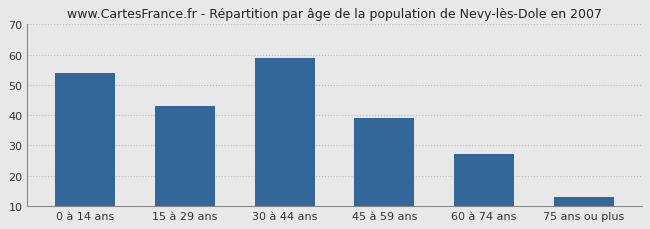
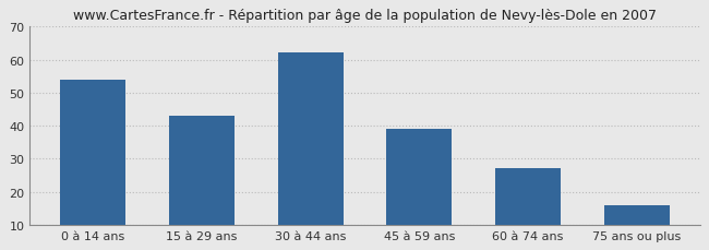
30 à 44 ans: 59 -> 62
75 ans ou plus: 13 -> 16
